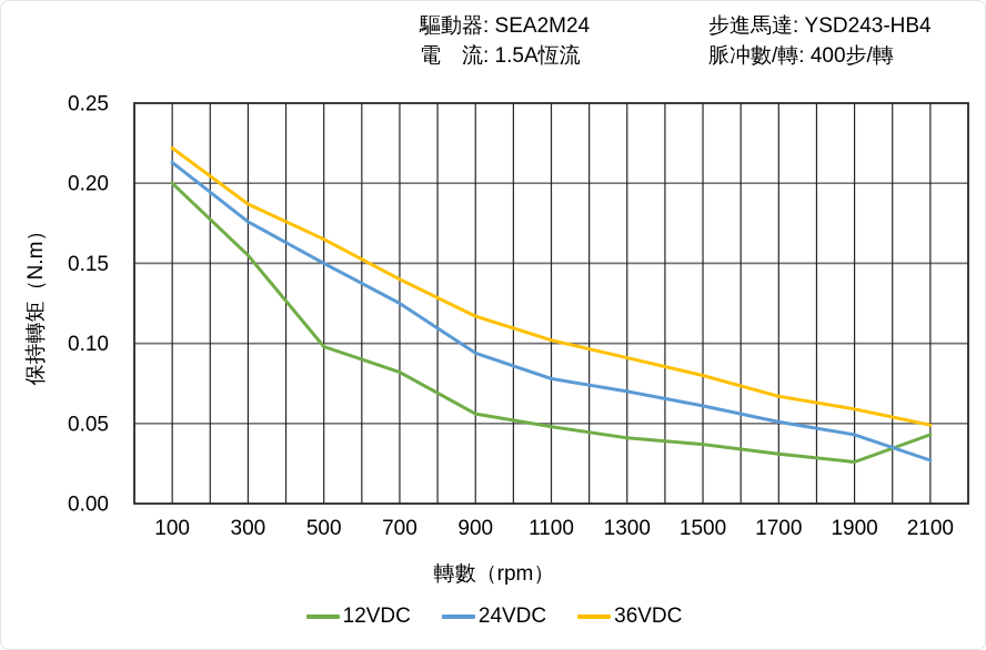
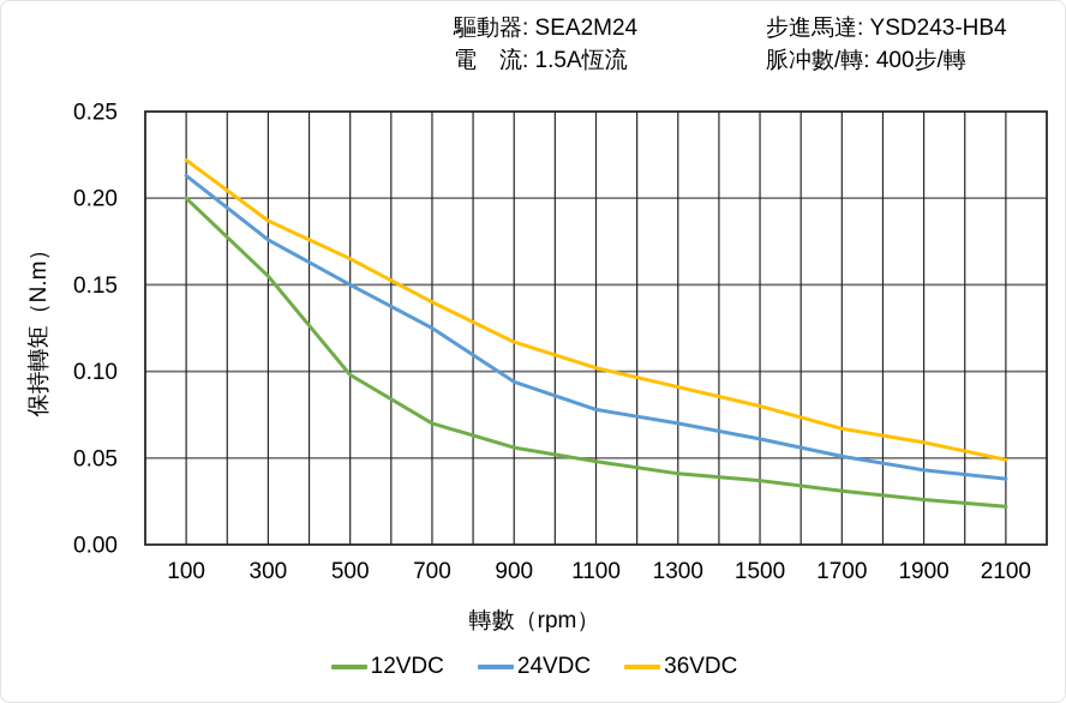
12VDC/700: 0.082 -> 0.070
12VDC/2100: 0.043 -> 0.022
24VDC/2100: 0.027 -> 0.038
